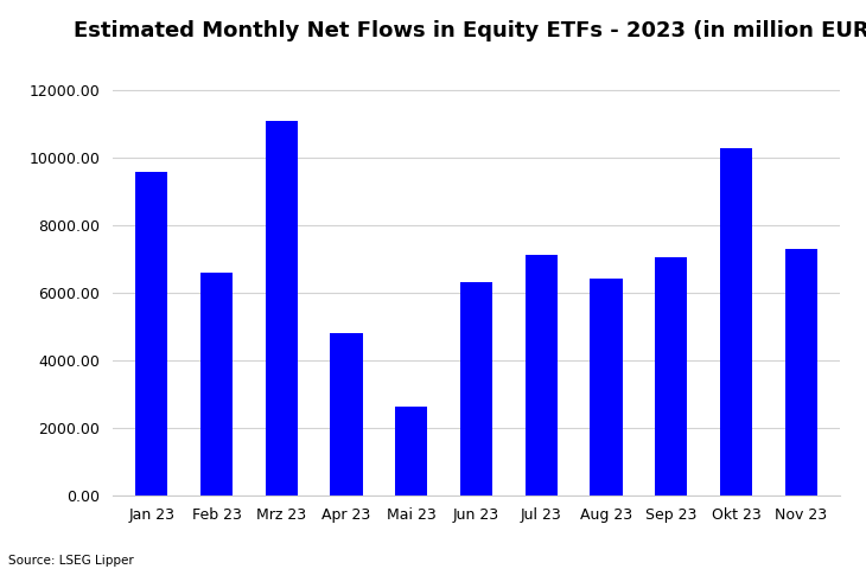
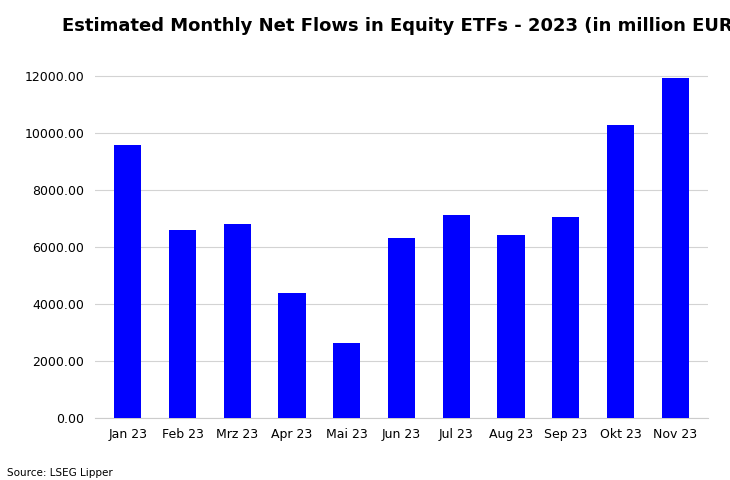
Mrz 23: 11100 -> 6820
Apr 23: 4800 -> 4380
Nov 23: 7300 -> 11960
